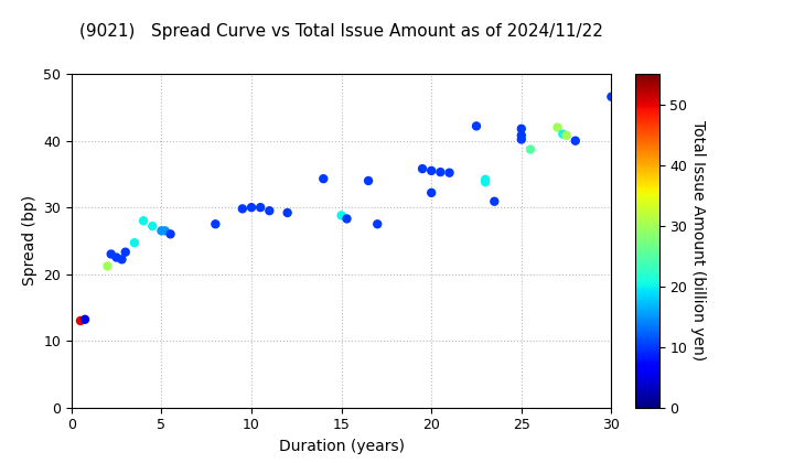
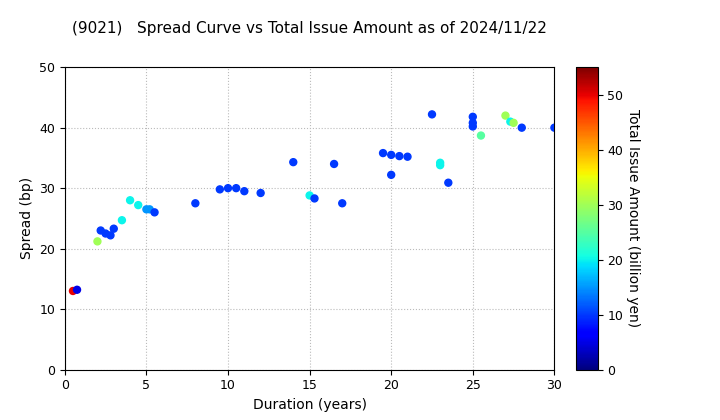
30: 46.6 -> 40.0
